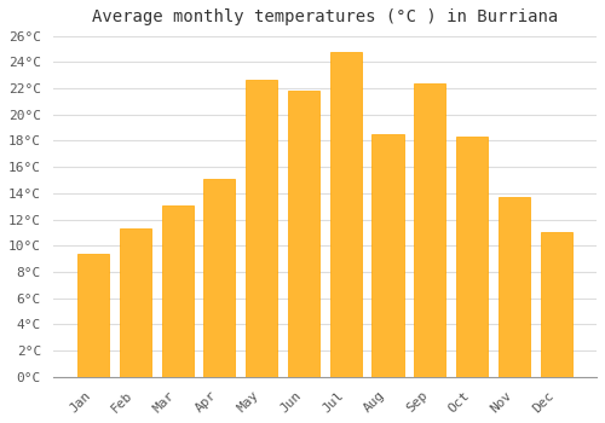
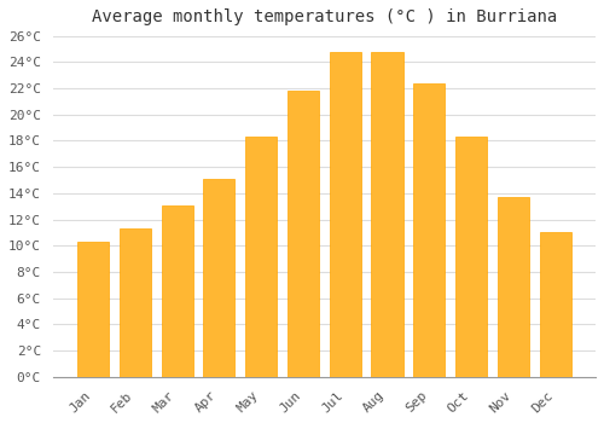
Jan: 9.4°C -> 10.3°C
May: 22.6°C -> 18.3°C
Aug: 18.5°C -> 24.8°C
